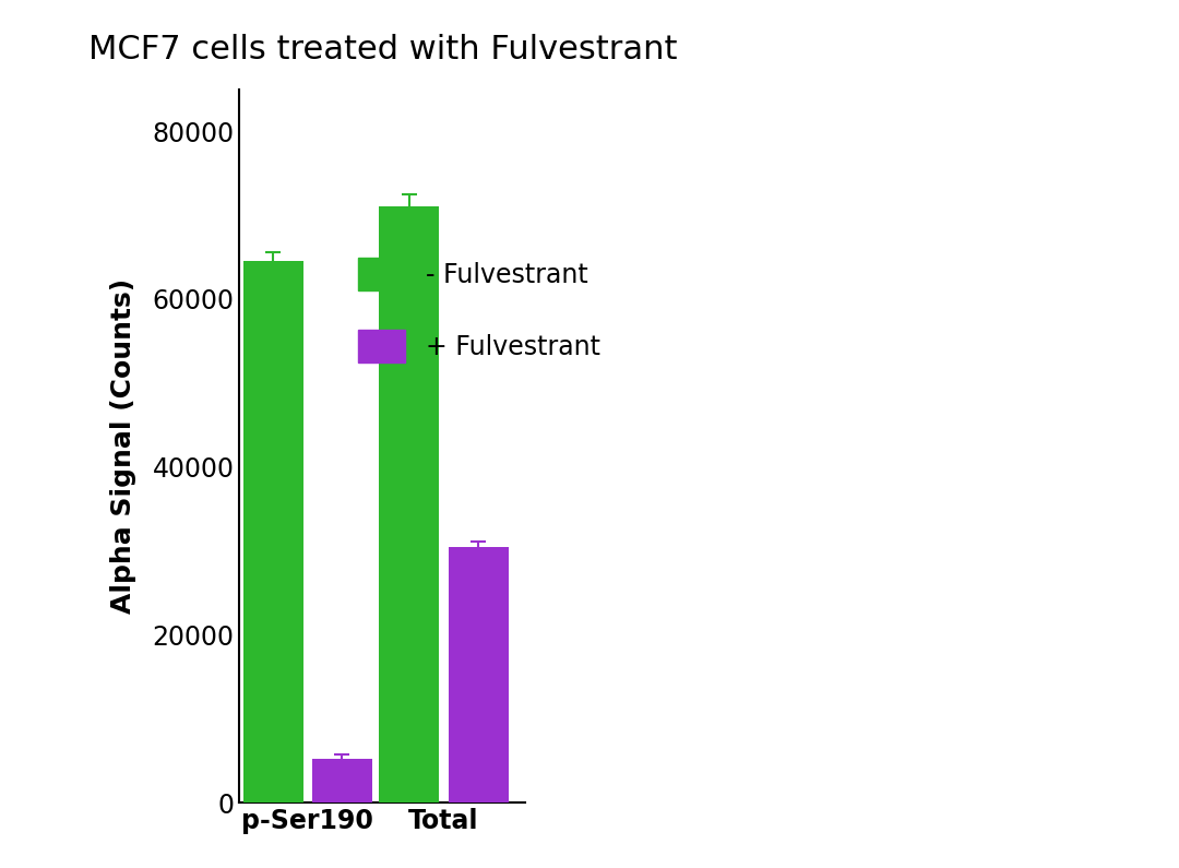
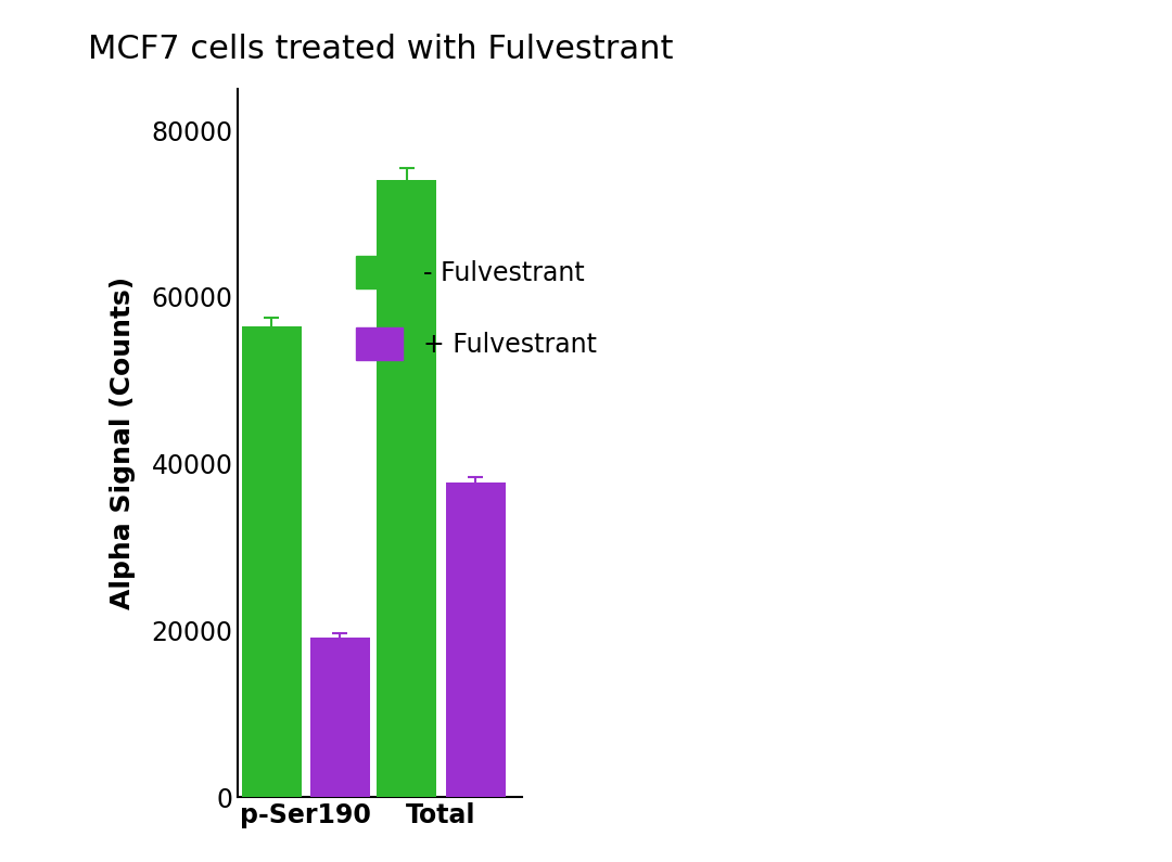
- Fulvestrant/p-Ser190: 64600 -> 56500
+ Fulvestrant/p-Ser190: 5200 -> 19200
- Fulvestrant/Total: 71000 -> 74000
+ Fulvestrant/Total: 30400 -> 37700
